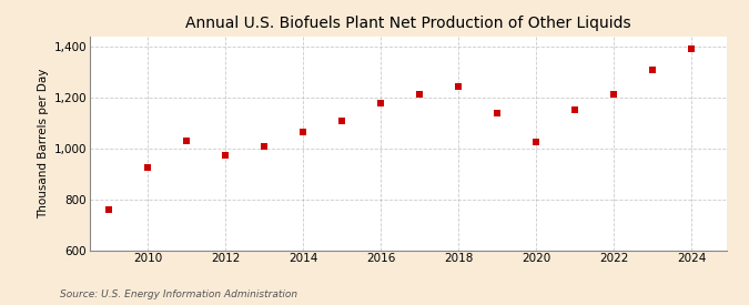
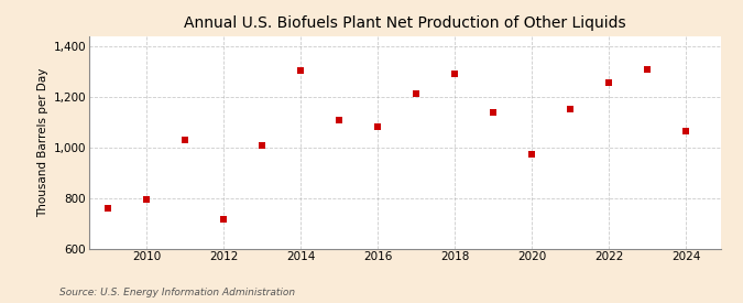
2010: 925 -> 795
2012: 975 -> 715
2014: 1,065 -> 1,305
2016: 1,180 -> 1,080
2018: 1,245 -> 1,290
2020: 1,025 -> 975
2022: 1,215 -> 1,255
2024: 1,390 -> 1,065
